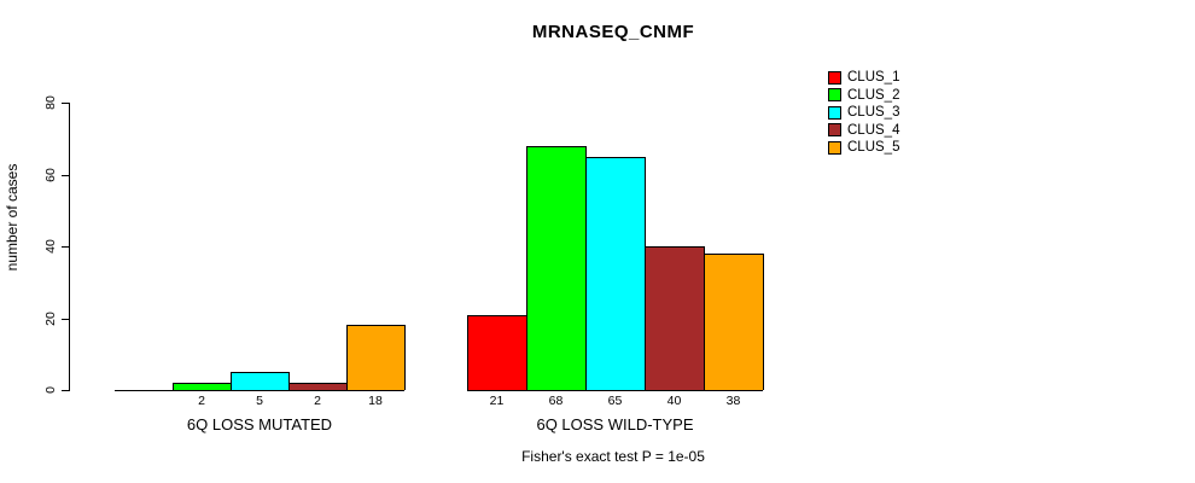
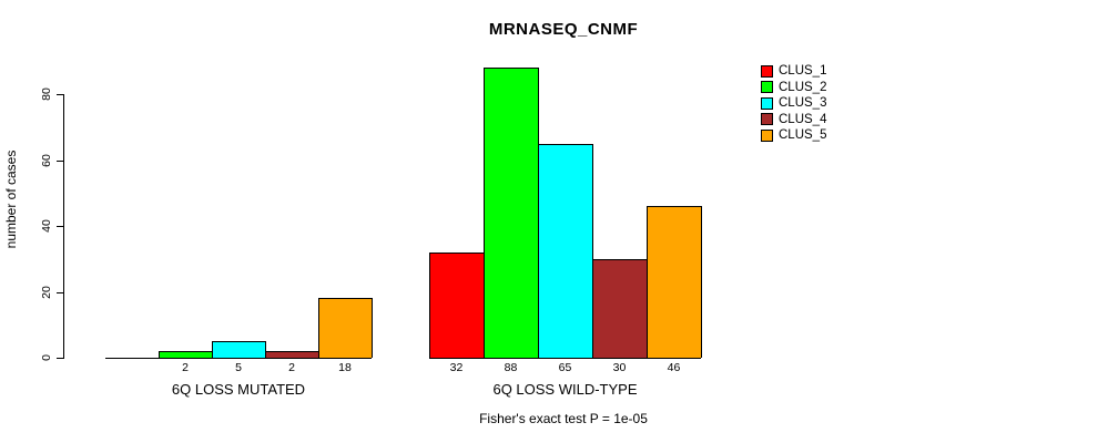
CLUS_1/6Q LOSS WILD-TYPE: 21 -> 32
CLUS_2/6Q LOSS WILD-TYPE: 68 -> 88
CLUS_4/6Q LOSS WILD-TYPE: 40 -> 30
CLUS_5/6Q LOSS WILD-TYPE: 38 -> 46
